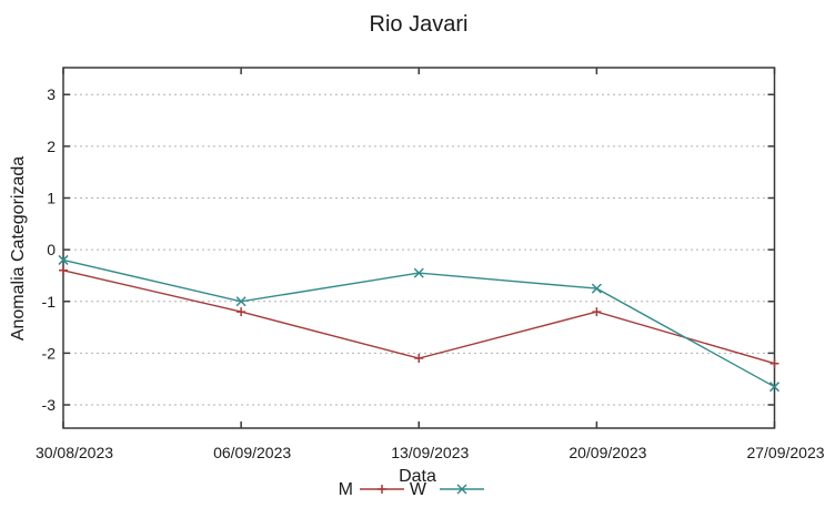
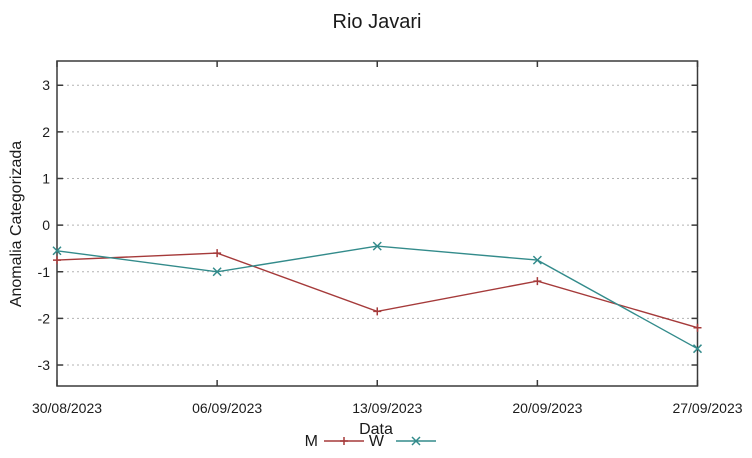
M/30/08/2023: -0.4 -> -0.8
W/30/08/2023: -0.2 -> -0.6
M/06/09/2023: -1.2 -> -0.6
M/13/09/2023: -2.1 -> -1.9
